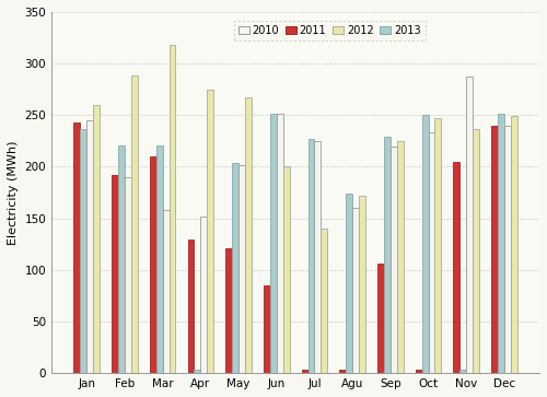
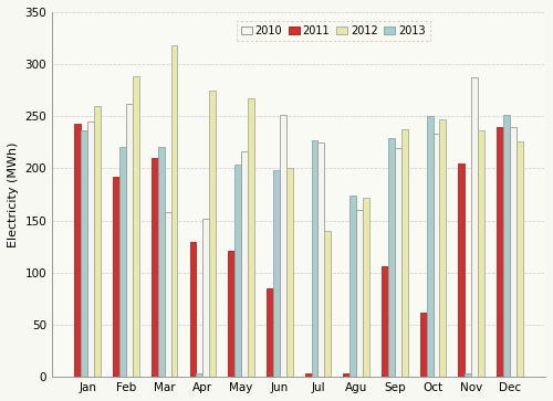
2010/Feb: 190 -> 262
2010/May: 202 -> 216
2013/Jun: 251 -> 198
2012/Sep: 225 -> 238
2011/Oct: 3 -> 62
2012/Dec: 249 -> 226
